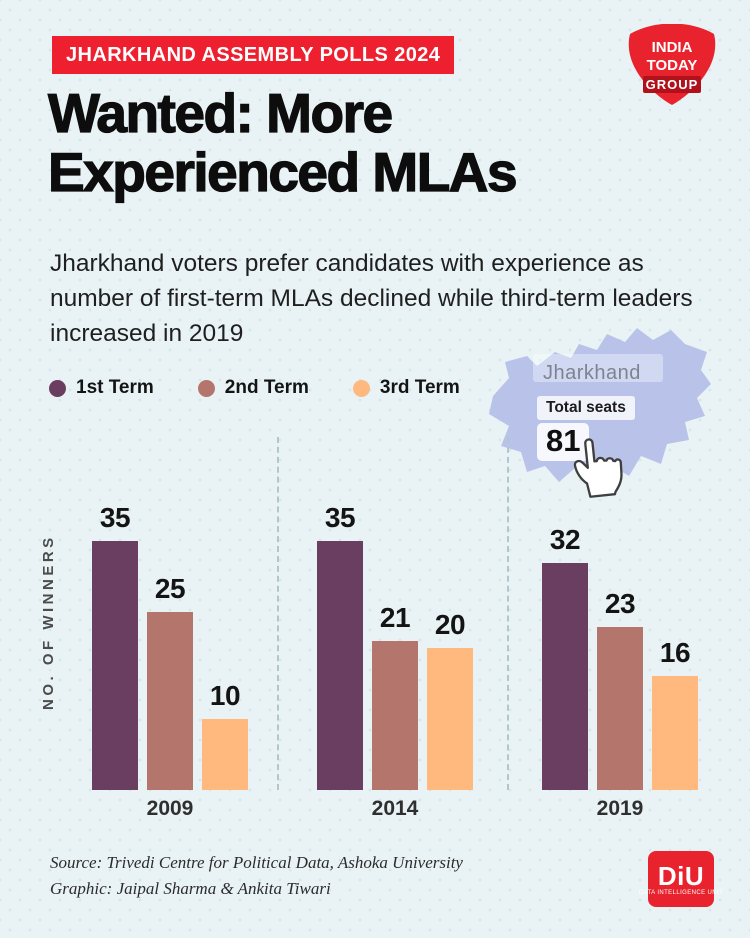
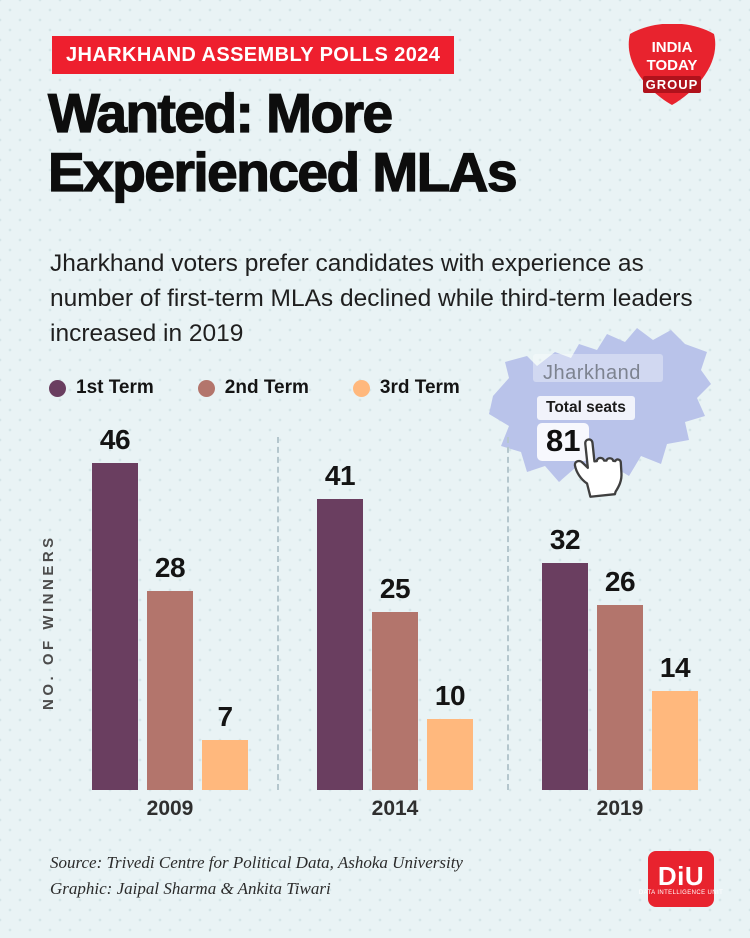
1st Term/2009: 35 -> 46
2nd Term/2009: 25 -> 28
3rd Term/2009: 10 -> 7
1st Term/2014: 35 -> 41
2nd Term/2014: 21 -> 25
3rd Term/2014: 20 -> 10
2nd Term/2019: 23 -> 26
3rd Term/2019: 16 -> 14
